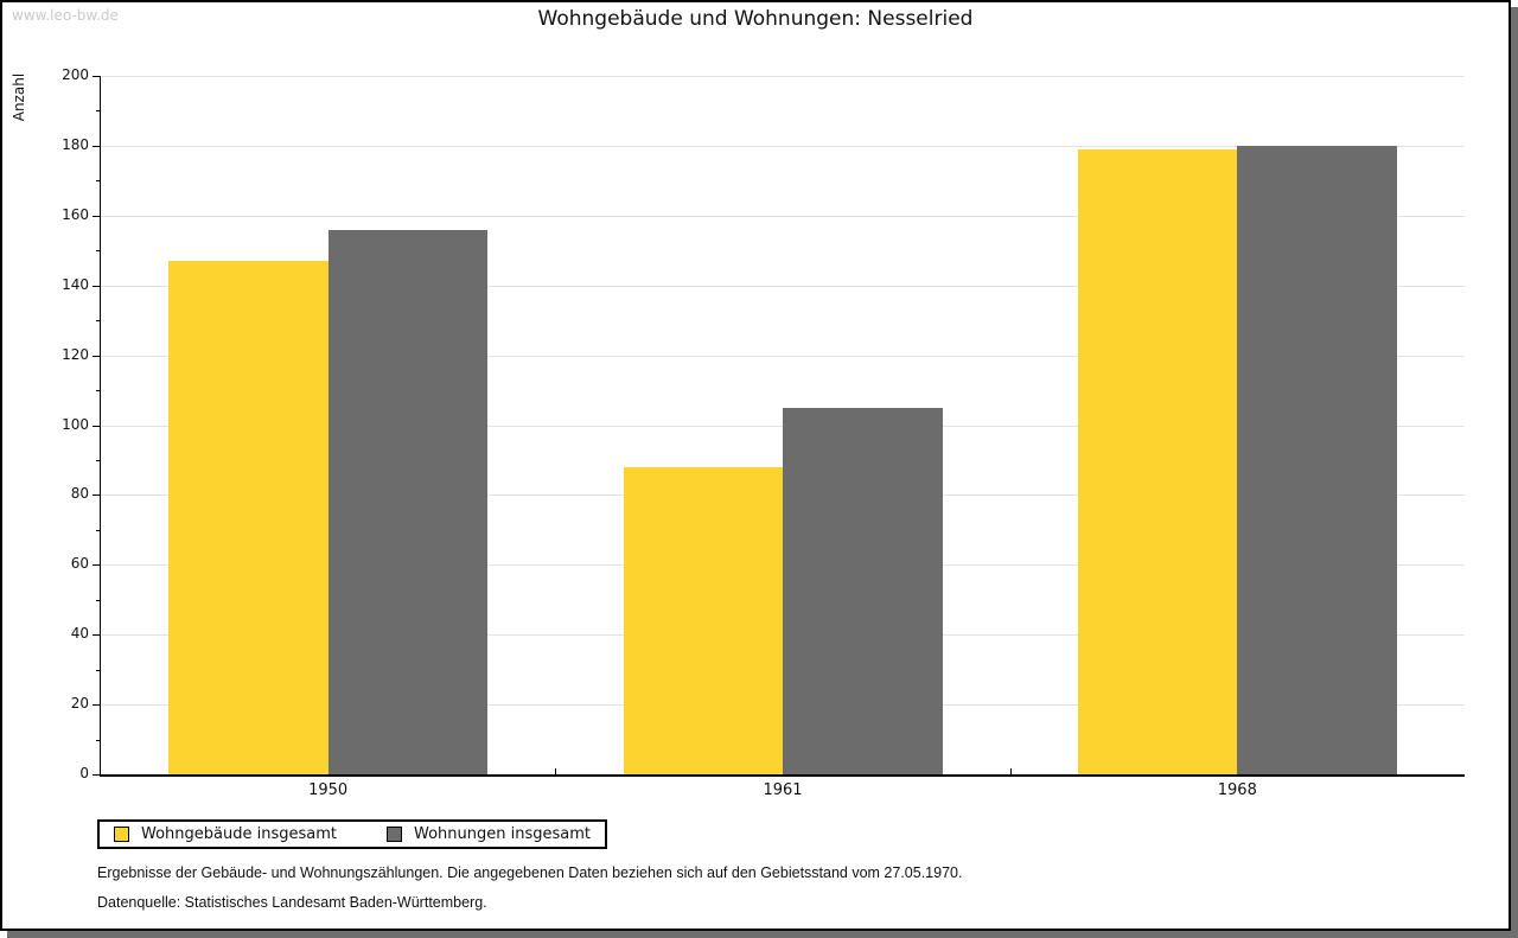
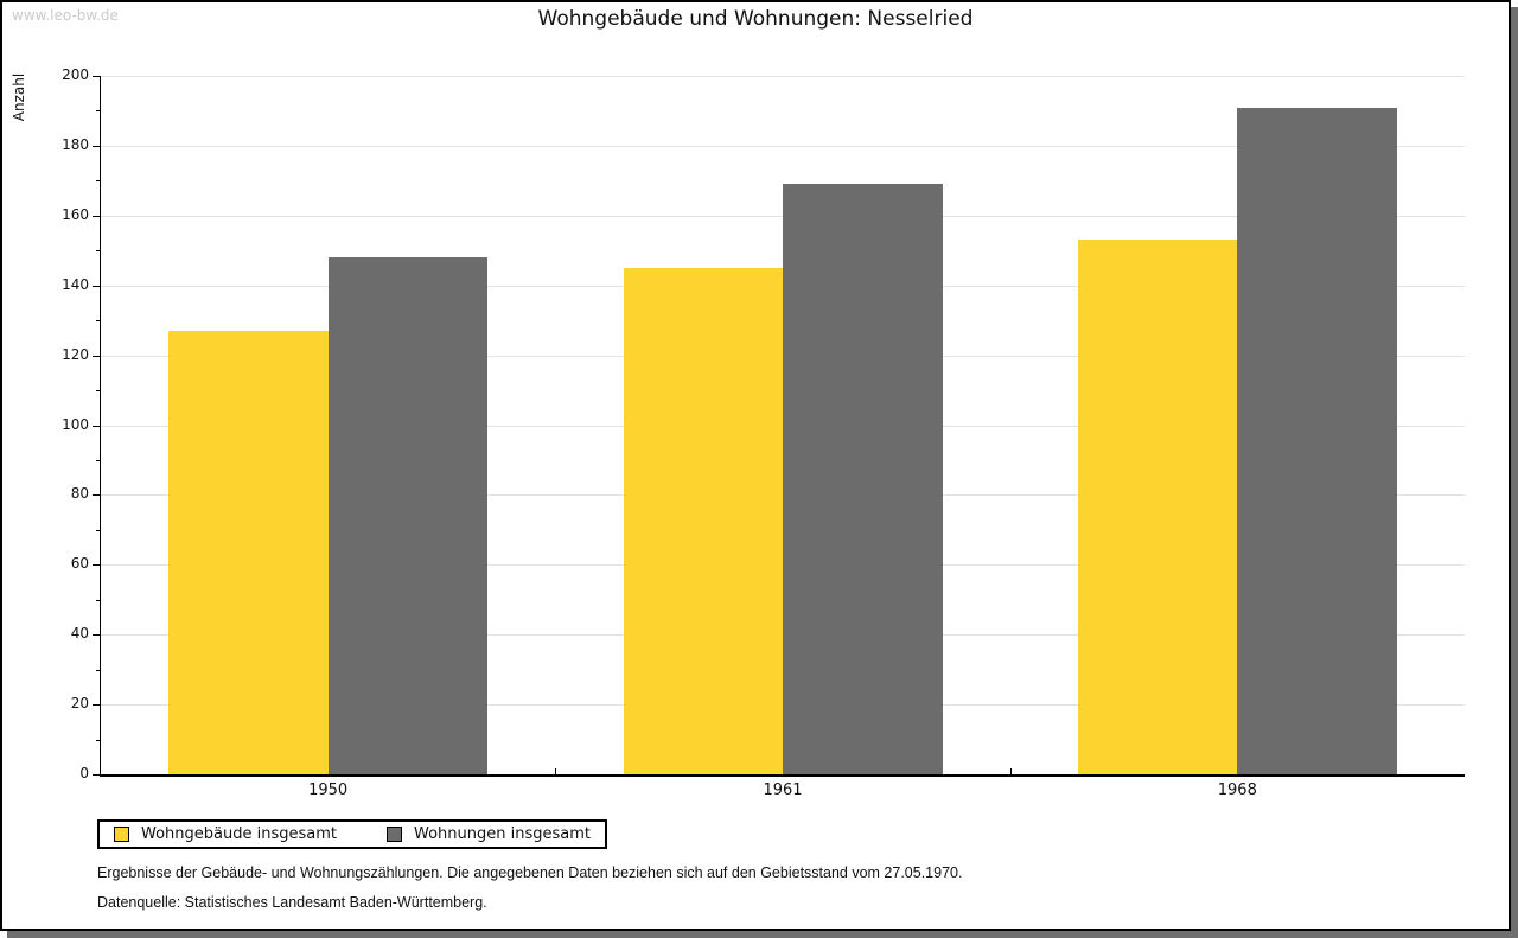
Wohngebäude insgesamt/1950: 147 -> 127
Wohnungen insgesamt/1950: 156 -> 148
Wohngebäude insgesamt/1961: 88 -> 145
Wohnungen insgesamt/1961: 105 -> 169
Wohngebäude insgesamt/1968: 179 -> 153
Wohnungen insgesamt/1968: 180 -> 191
